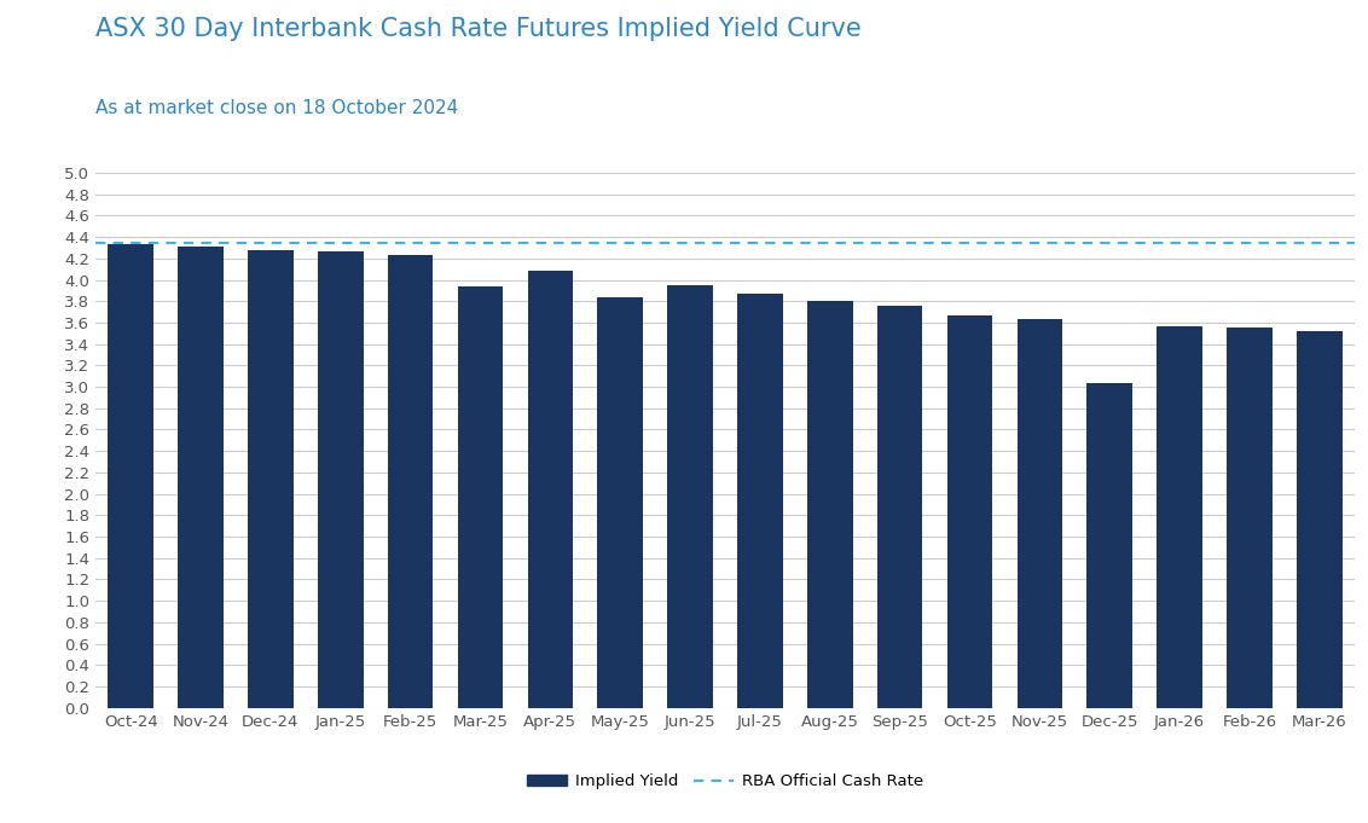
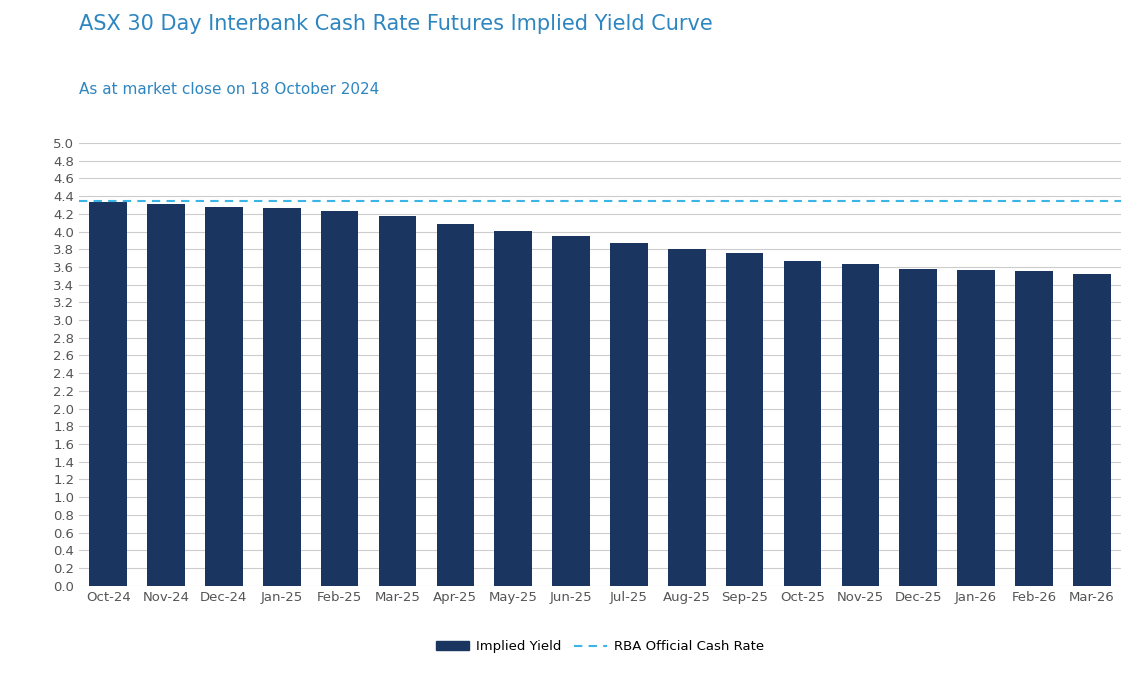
Mar-25: 3.94 -> 4.17
May-25: 3.84 -> 4.01
Dec-25: 3.04 -> 3.58
